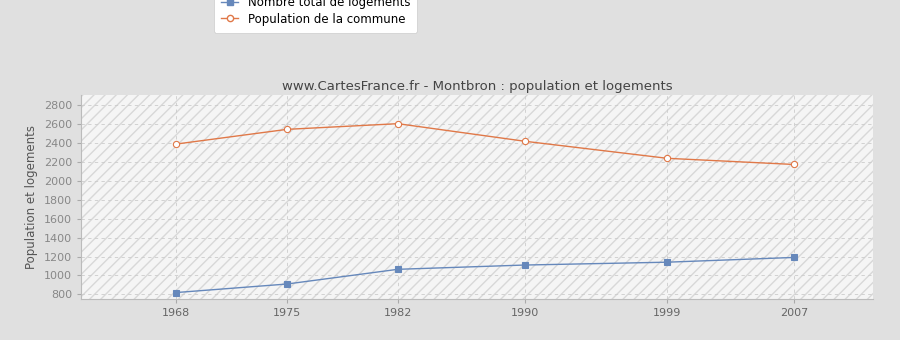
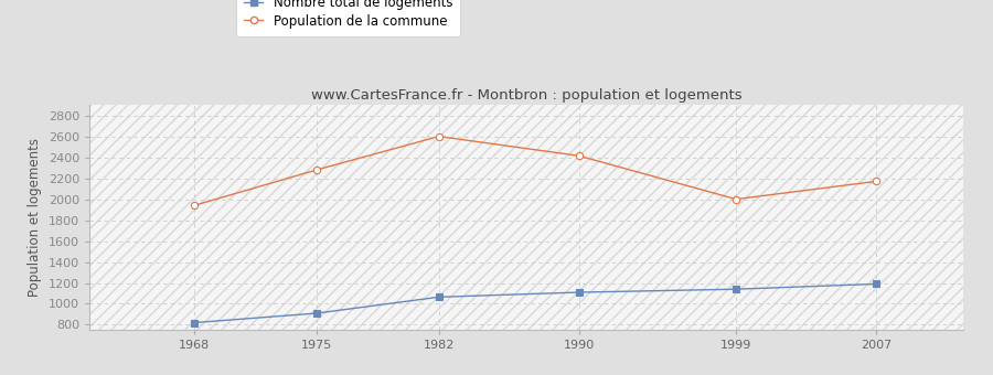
Population de la commune/1968: 2380 -> 1940
Population de la commune/1975: 2540 -> 2280
Population de la commune/1999: 2240 -> 2000
